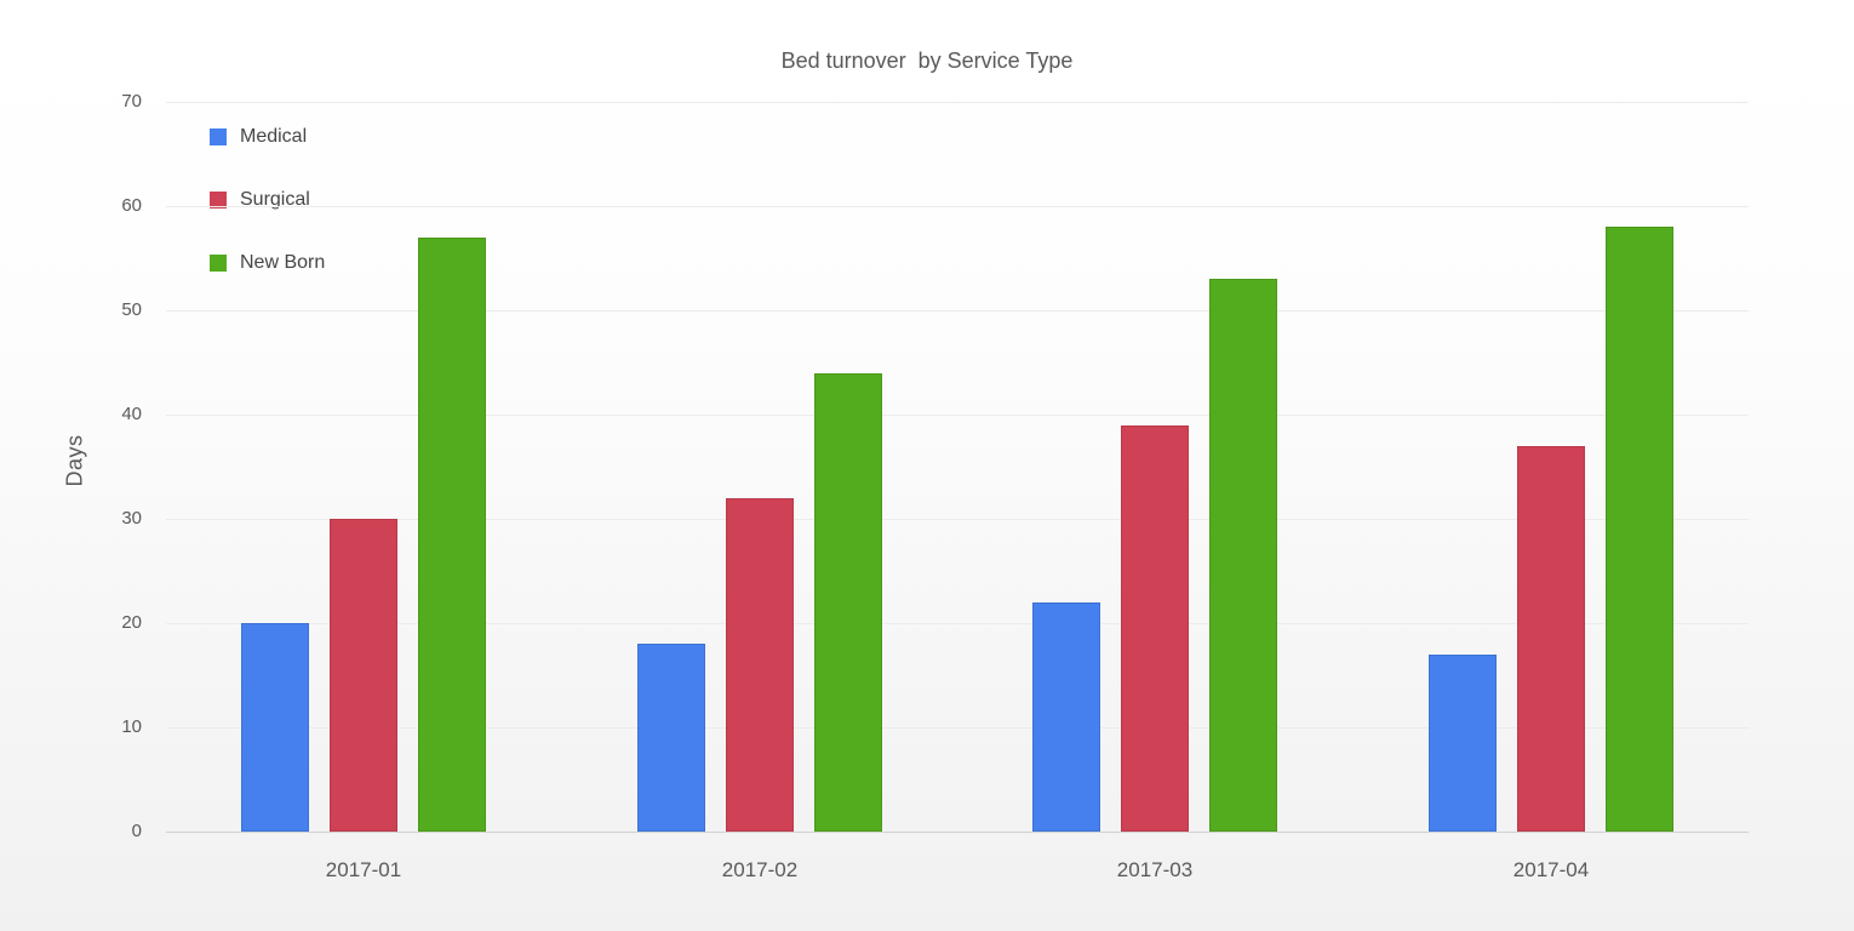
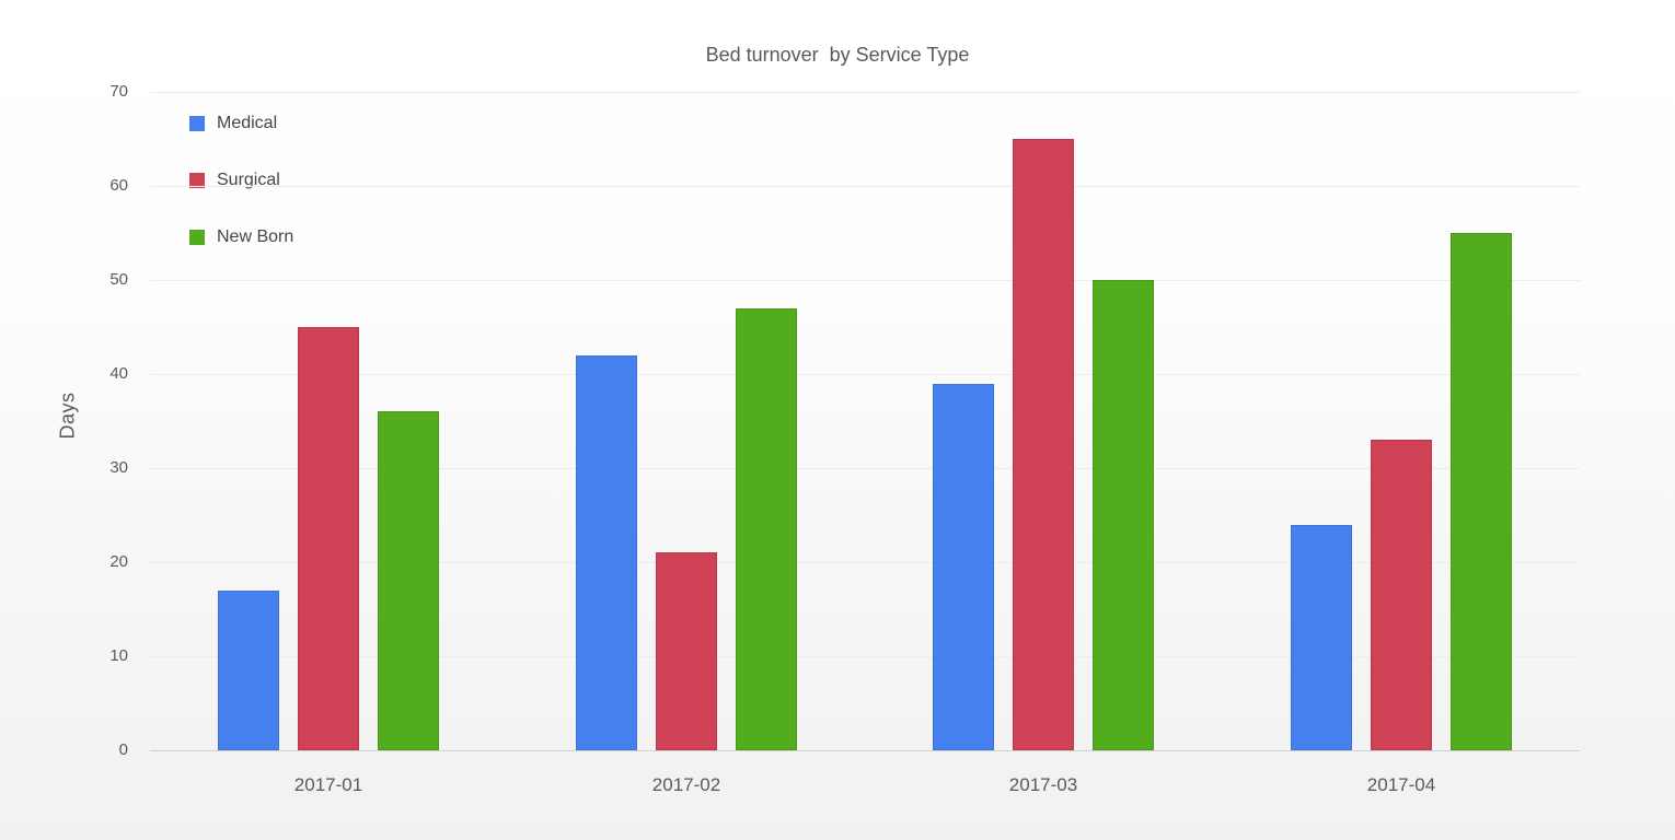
Medical/2017-01: 20 -> 17
Surgical/2017-01: 30 -> 45
New Born/2017-01: 57 -> 36
Medical/2017-02: 18 -> 42
Surgical/2017-02: 32 -> 21
New Born/2017-02: 44 -> 47
Medical/2017-03: 22 -> 39
Surgical/2017-03: 39 -> 65
New Born/2017-03: 53 -> 50
Medical/2017-04: 17 -> 24
Surgical/2017-04: 37 -> 33
New Born/2017-04: 58 -> 55
